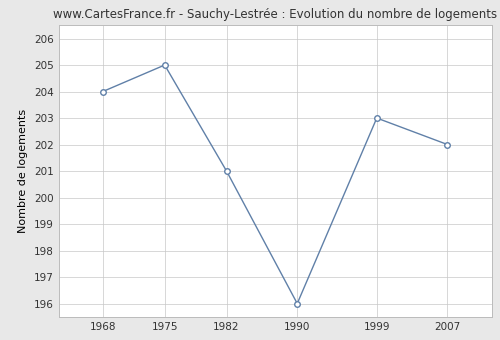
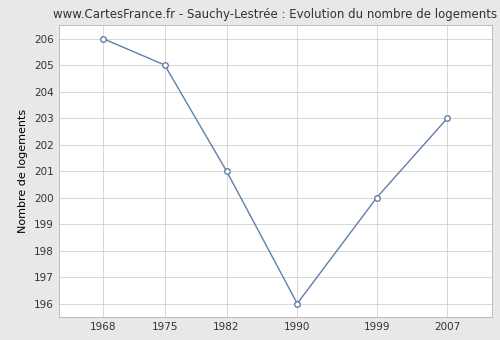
1968: 204 -> 206
1999: 203 -> 200
2007: 202 -> 203
